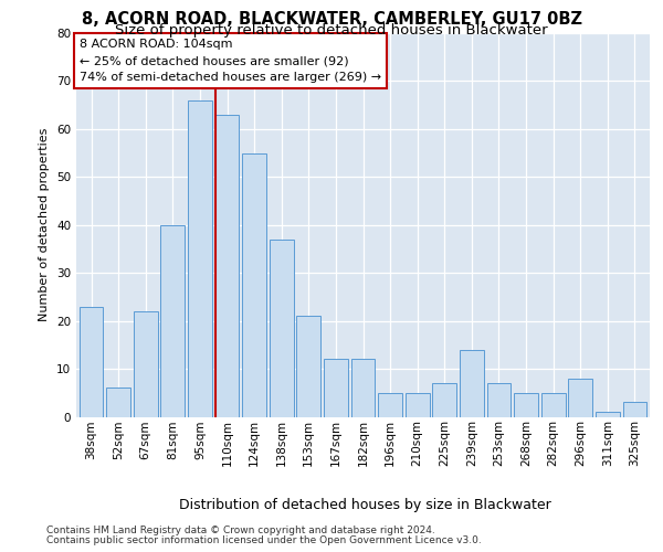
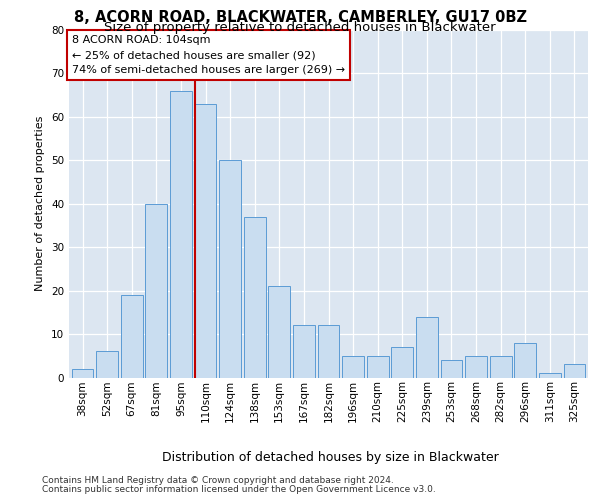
38sqm: 23 -> 2
67sqm: 22 -> 19
124sqm: 55 -> 50
253sqm: 7 -> 4
